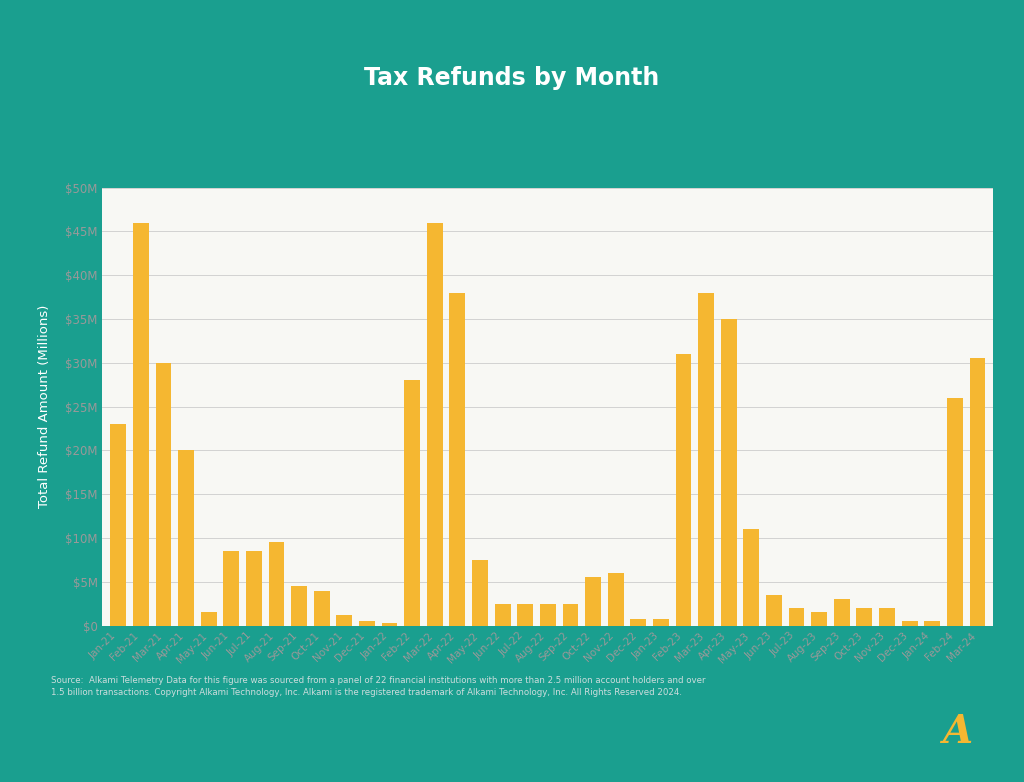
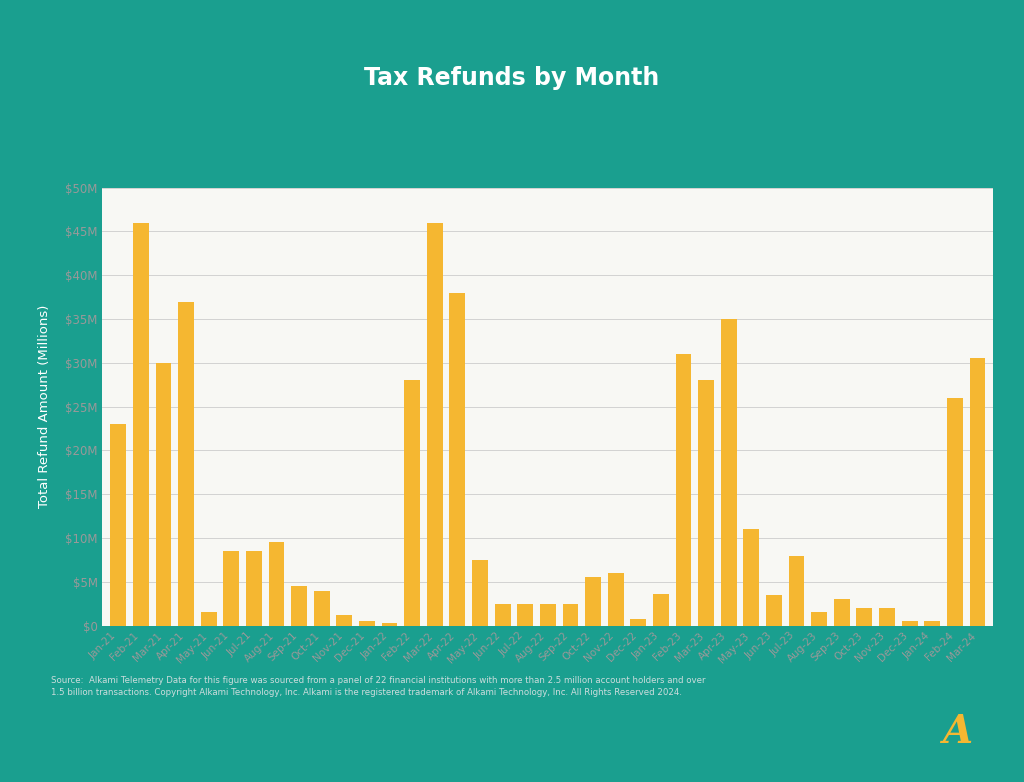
Apr-21: $20.0M -> $37.0M
Jan-23: $0.8M -> $3.6M
Mar-23: $38.0M -> $28.0M
Jul-23: $2.0M -> $8.0M
